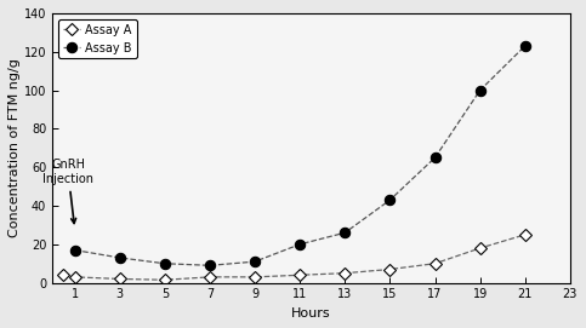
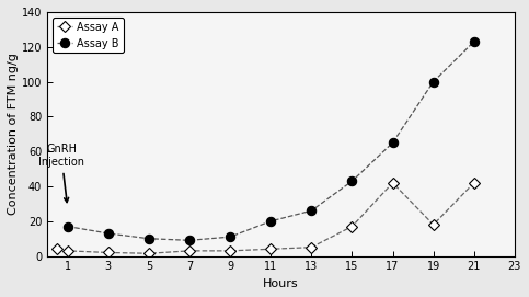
Assay A/15: 7 -> 17
Assay A/17: 10 -> 42
Assay A/21: 25 -> 42
